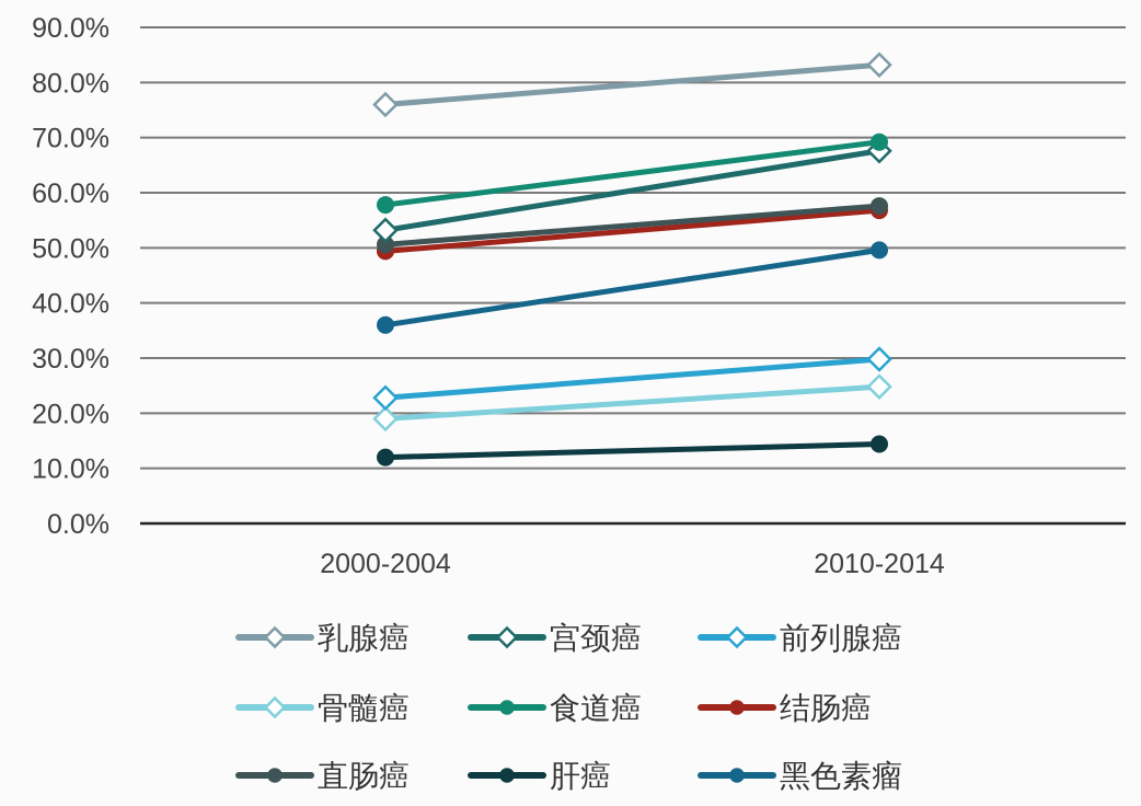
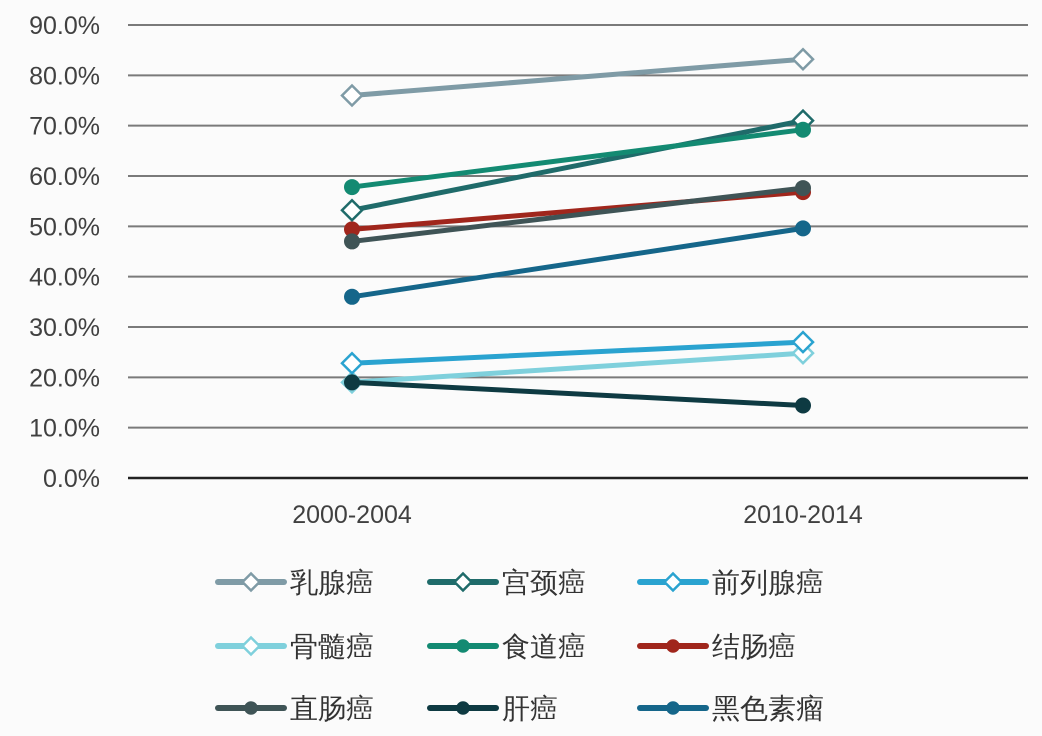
直肠癌/2000-2004: 51% -> 47%
肝癌/2000-2004: 12% -> 19%
宫颈癌/2010-2014: 68% -> 71%
前列腺癌/2010-2014: 30% -> 27%
